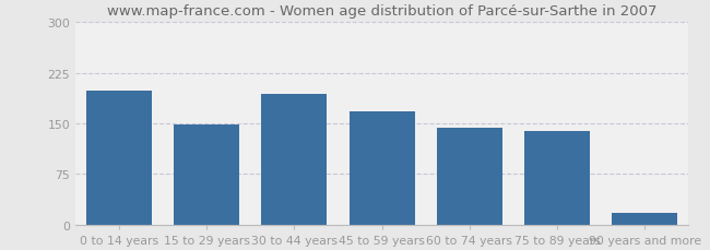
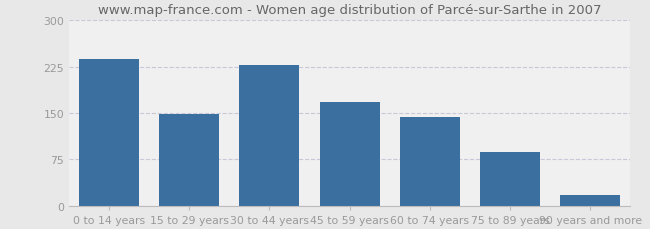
0 to 14 years: 198 -> 237
30 to 44 years: 194 -> 228
75 to 89 years: 138 -> 87
